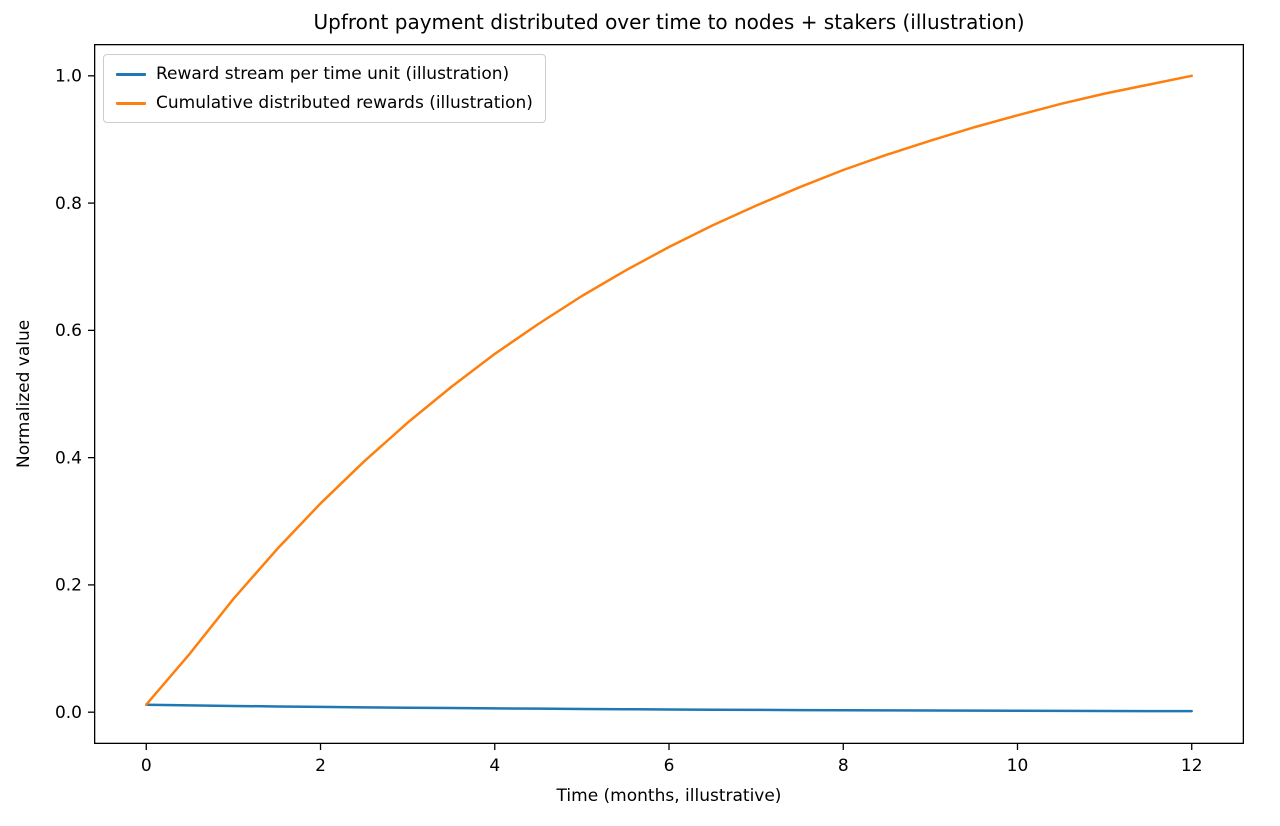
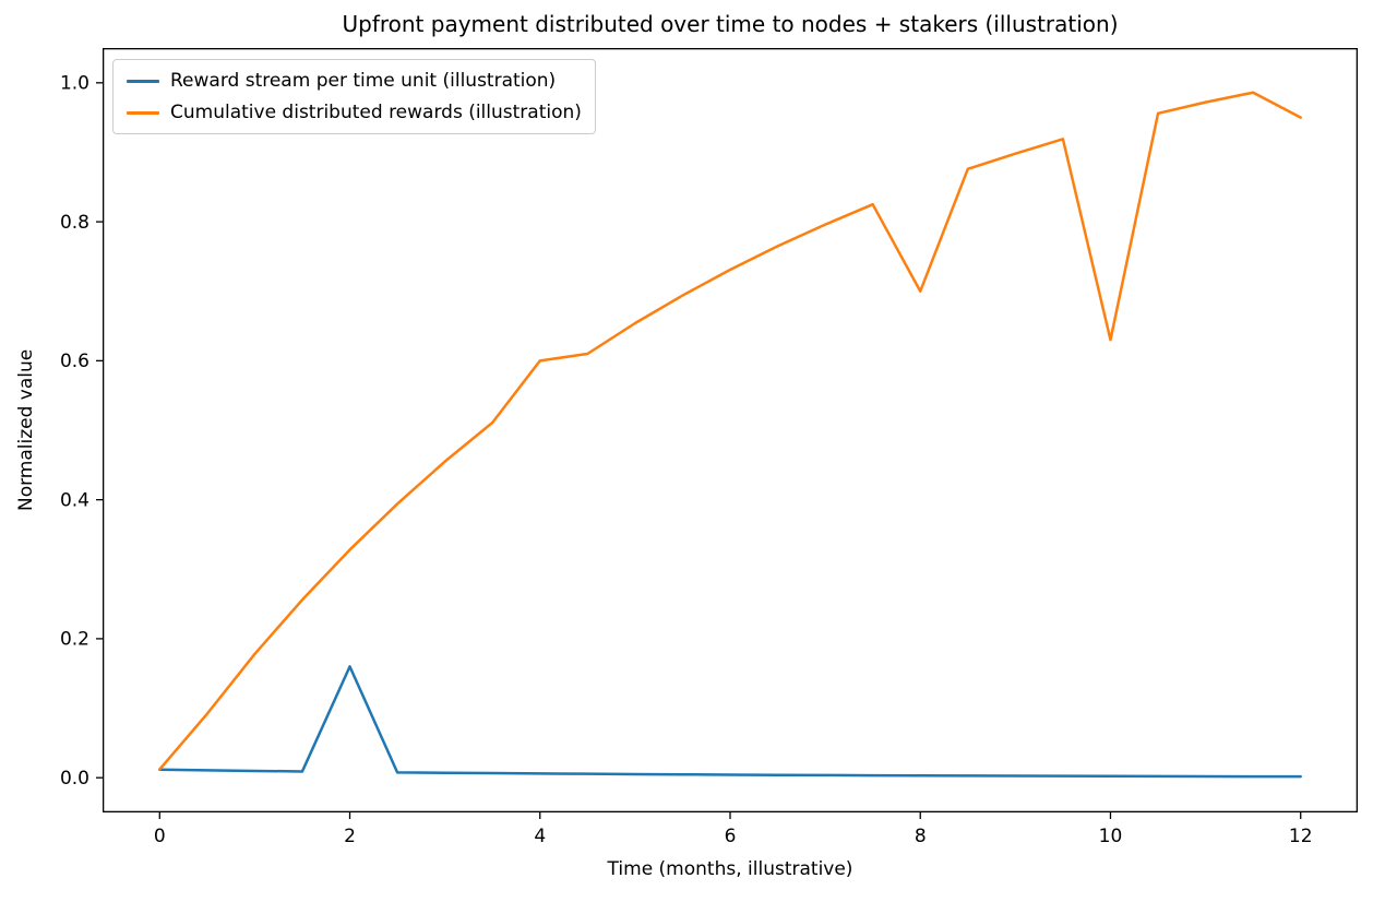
Reward stream per time unit (illustration)/2: 0.01 -> 0.16
Cumulative distributed rewards (illustration)/4: 0.56 -> 0.60
Cumulative distributed rewards (illustration)/8: 0.85 -> 0.70
Cumulative distributed rewards (illustration)/10: 0.94 -> 0.63
Cumulative distributed rewards (illustration)/12: 1.00 -> 0.95
